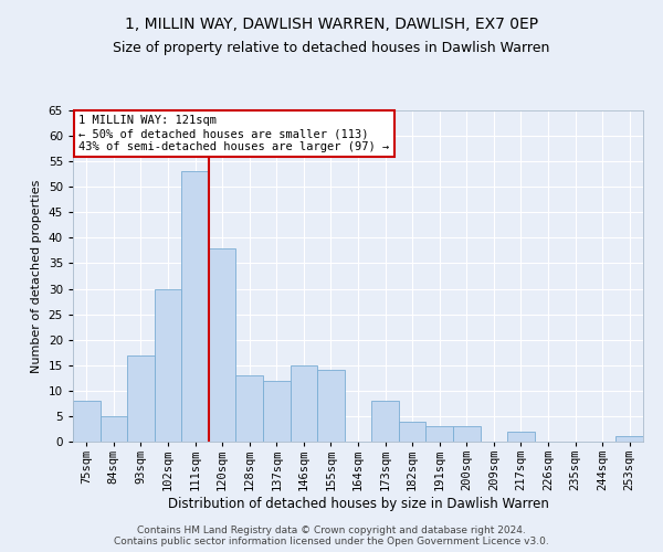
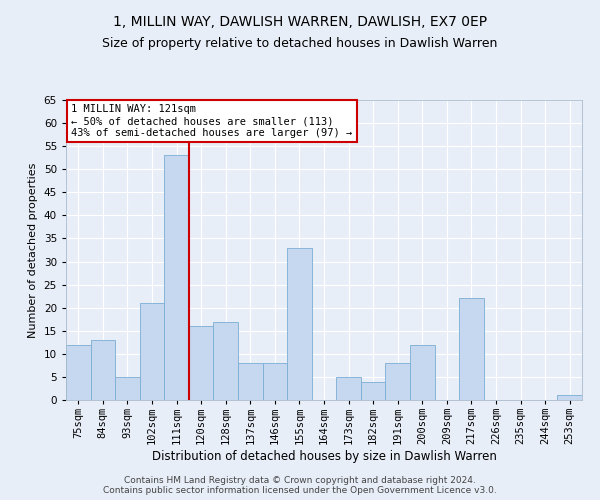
75sqm: 8 -> 12
84sqm: 5 -> 13
93sqm: 17 -> 5
102sqm: 30 -> 21
120sqm: 38 -> 16
128sqm: 13 -> 17
137sqm: 12 -> 8
146sqm: 15 -> 8
155sqm: 14 -> 33
173sqm: 8 -> 5
191sqm: 3 -> 8
200sqm: 3 -> 12
217sqm: 2 -> 22
